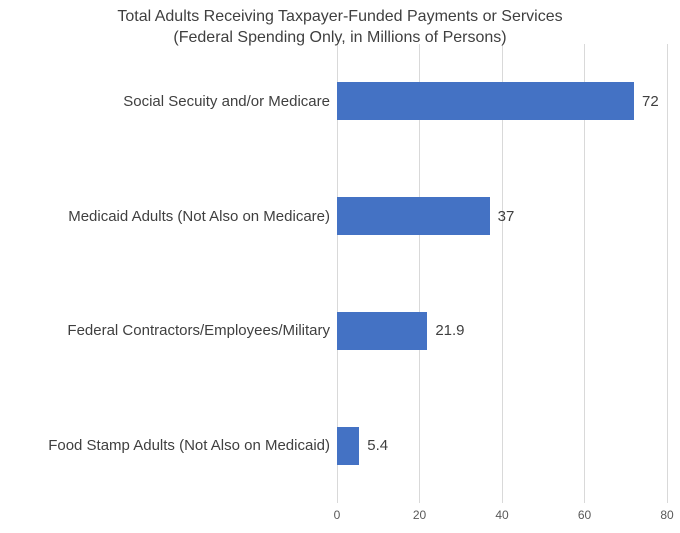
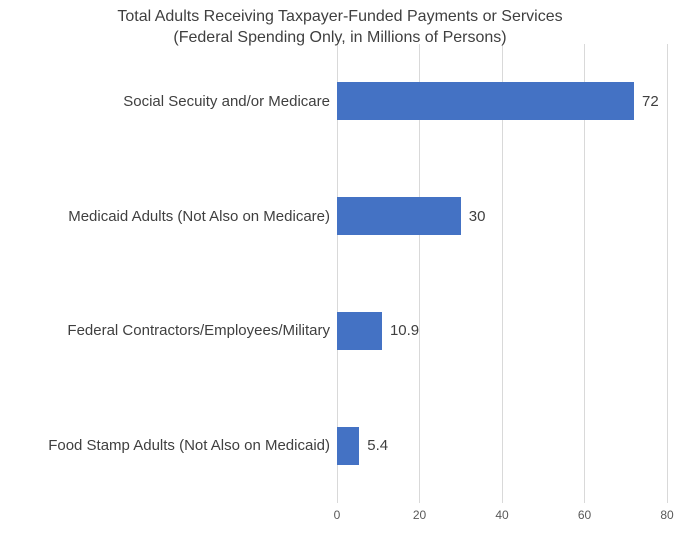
Medicaid Adults (Not Also on Medicare): 37 -> 30
Federal Contractors/Employees/Military: 21.9 -> 10.9
